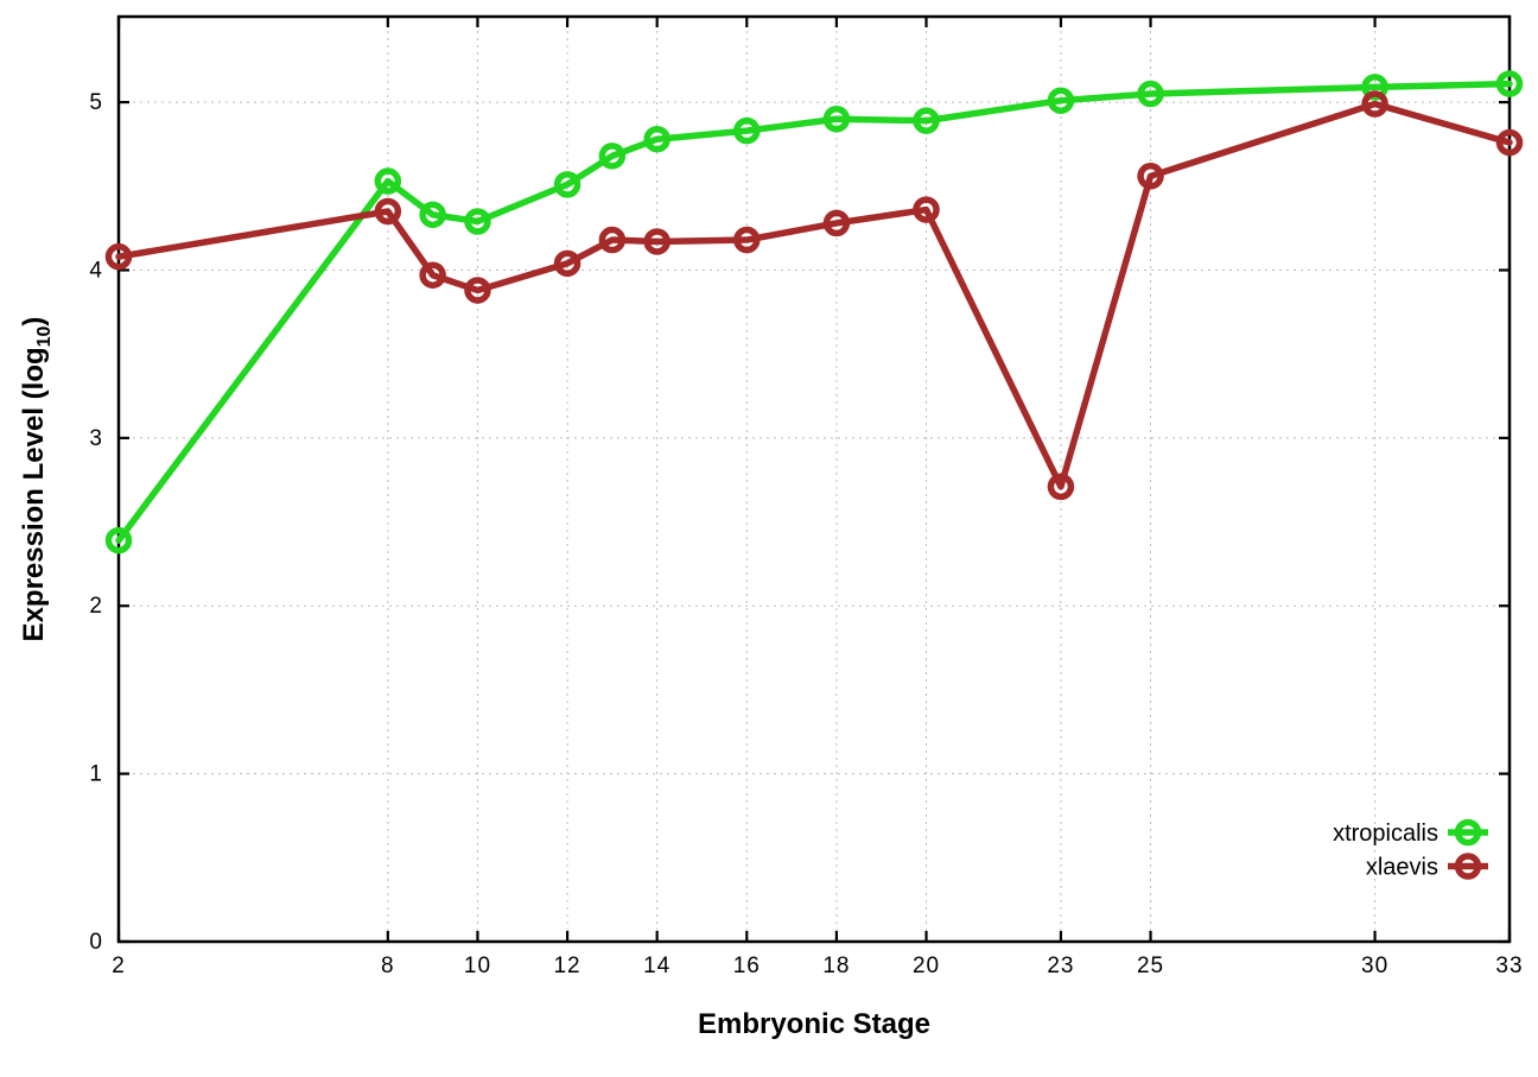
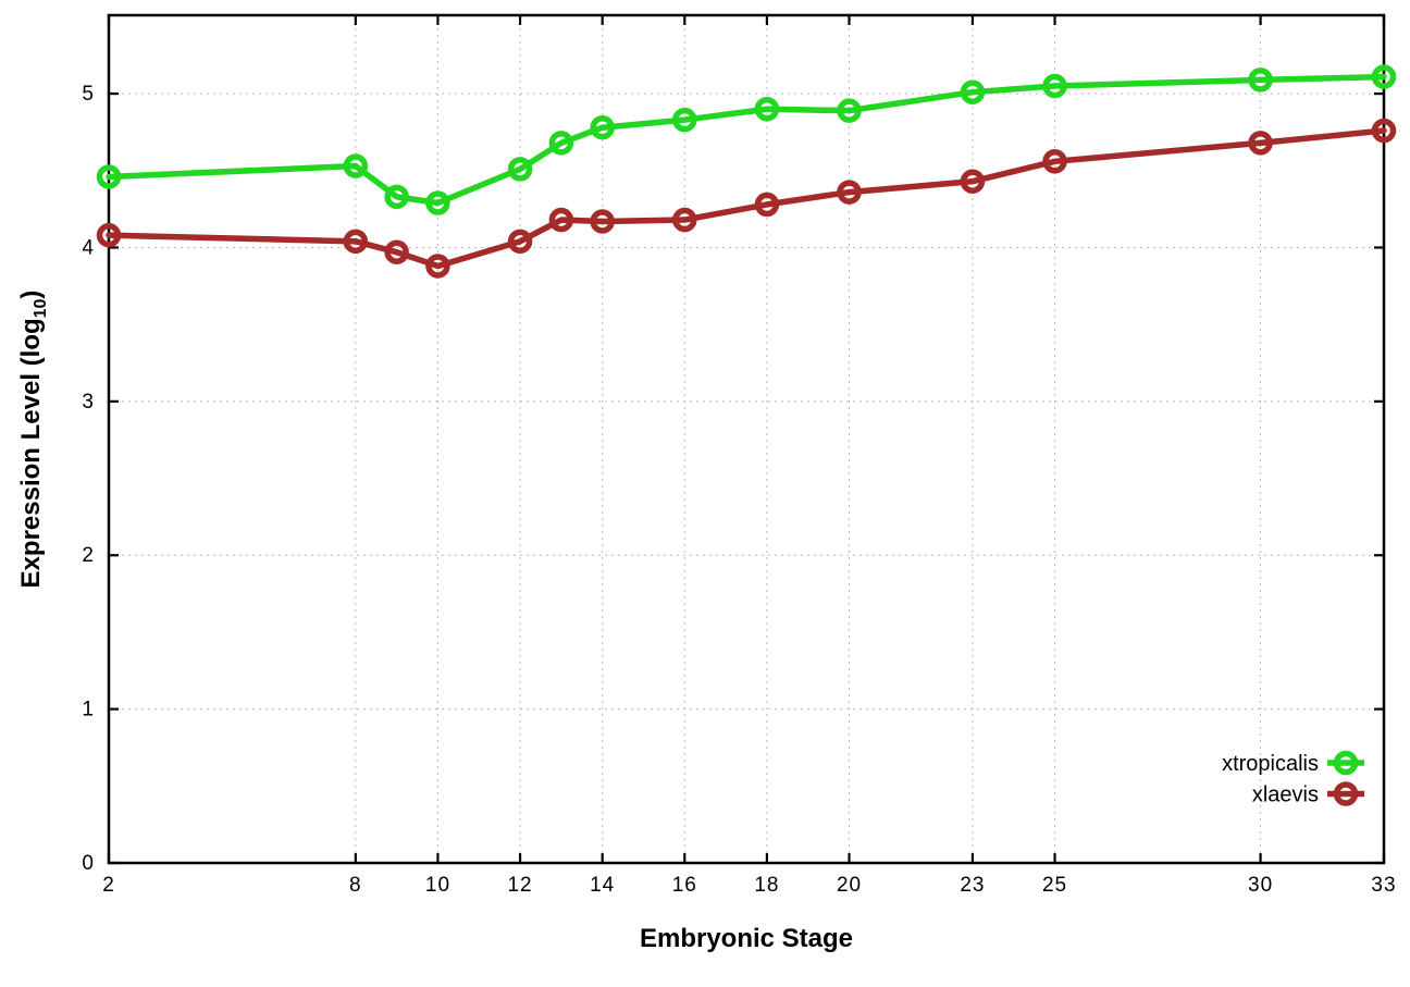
xtropicalis/2: 2.39 -> 4.46
xlaevis/8: 4.35 -> 4.04
xlaevis/23: 2.71 -> 4.43
xlaevis/30: 4.99 -> 4.68
